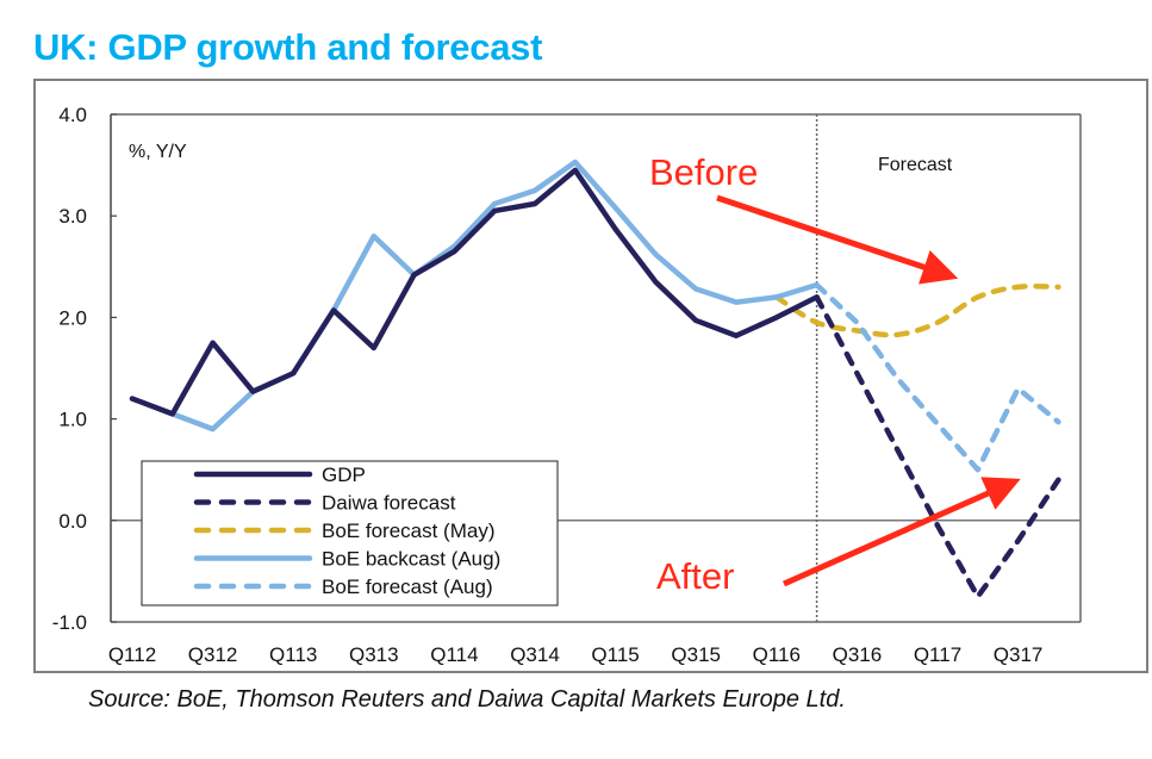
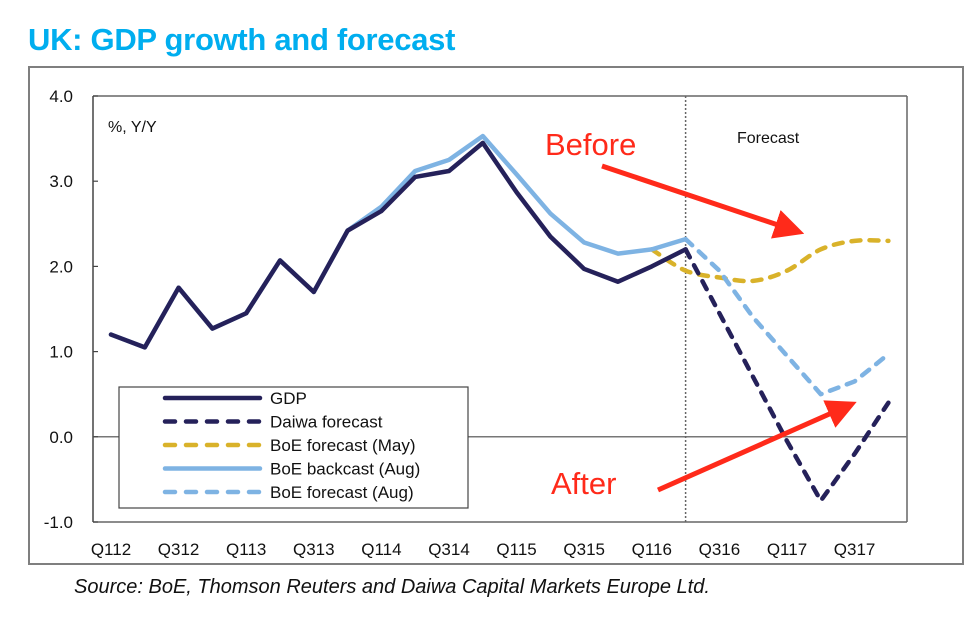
BoE backcast (Aug)/Q312: 0.9 -> 1.8
BoE backcast (Aug)/Q313: 2.8 -> 1.7
BoE forecast (Aug)/Q317: 1.3 -> 0.7
